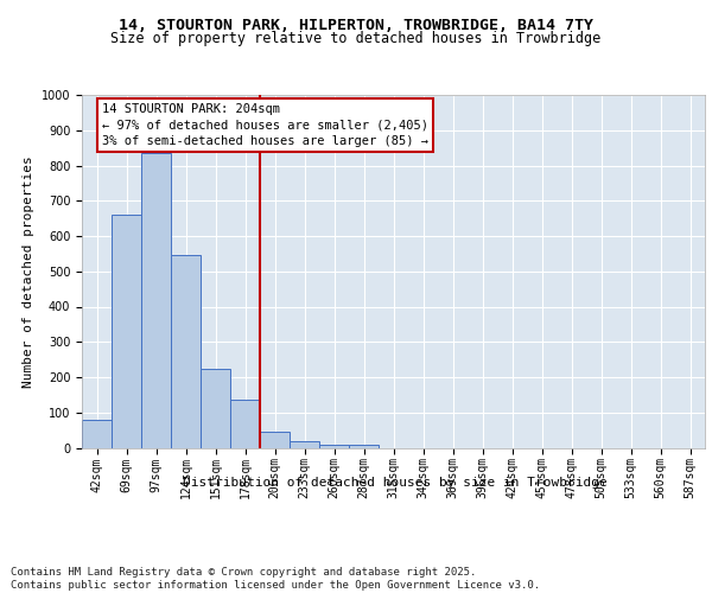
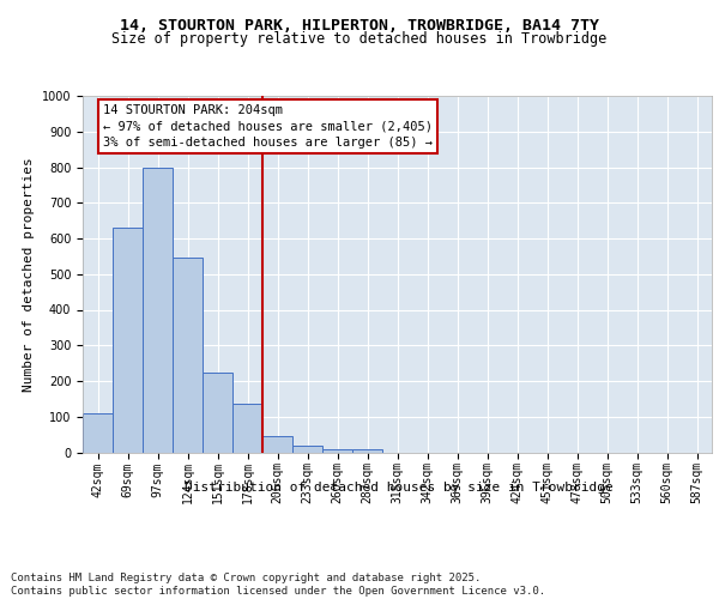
42sqm: 80 -> 110
69sqm: 660 -> 630
97sqm: 835 -> 800
